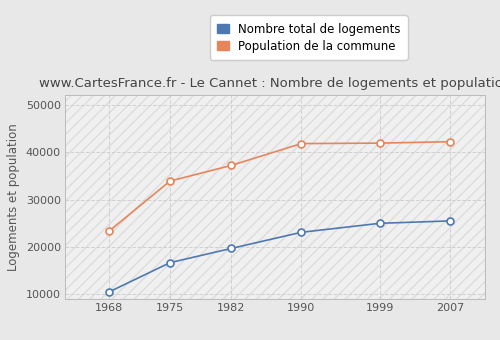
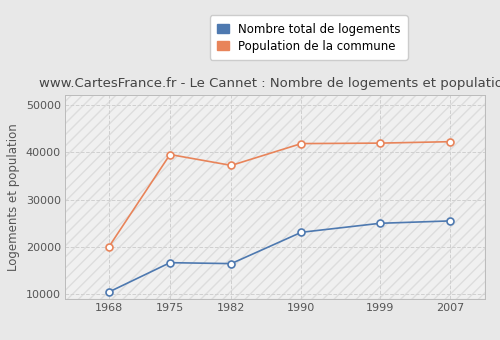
Population de la commune/1968: 23300 -> 20000
Population de la commune/1975: 33900 -> 39500
Nombre total de logements/1982: 19700 -> 16500
